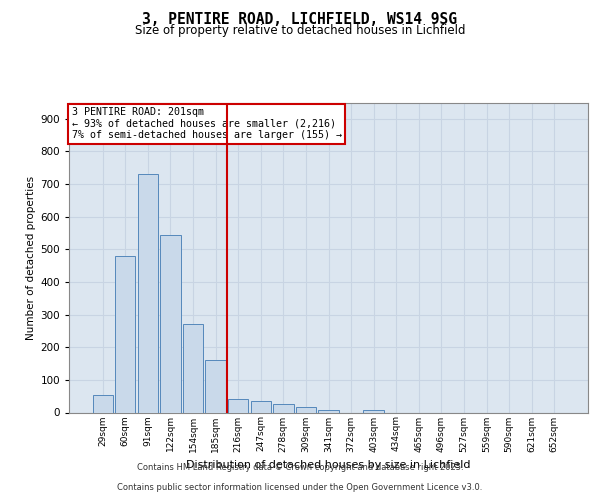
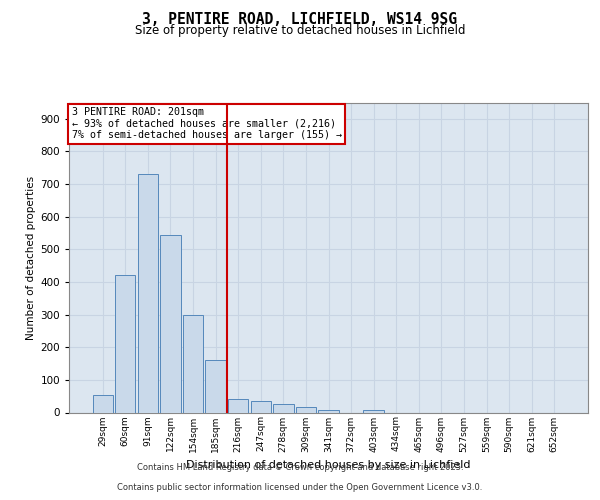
60sqm: 480 -> 420
154sqm: 270 -> 300
